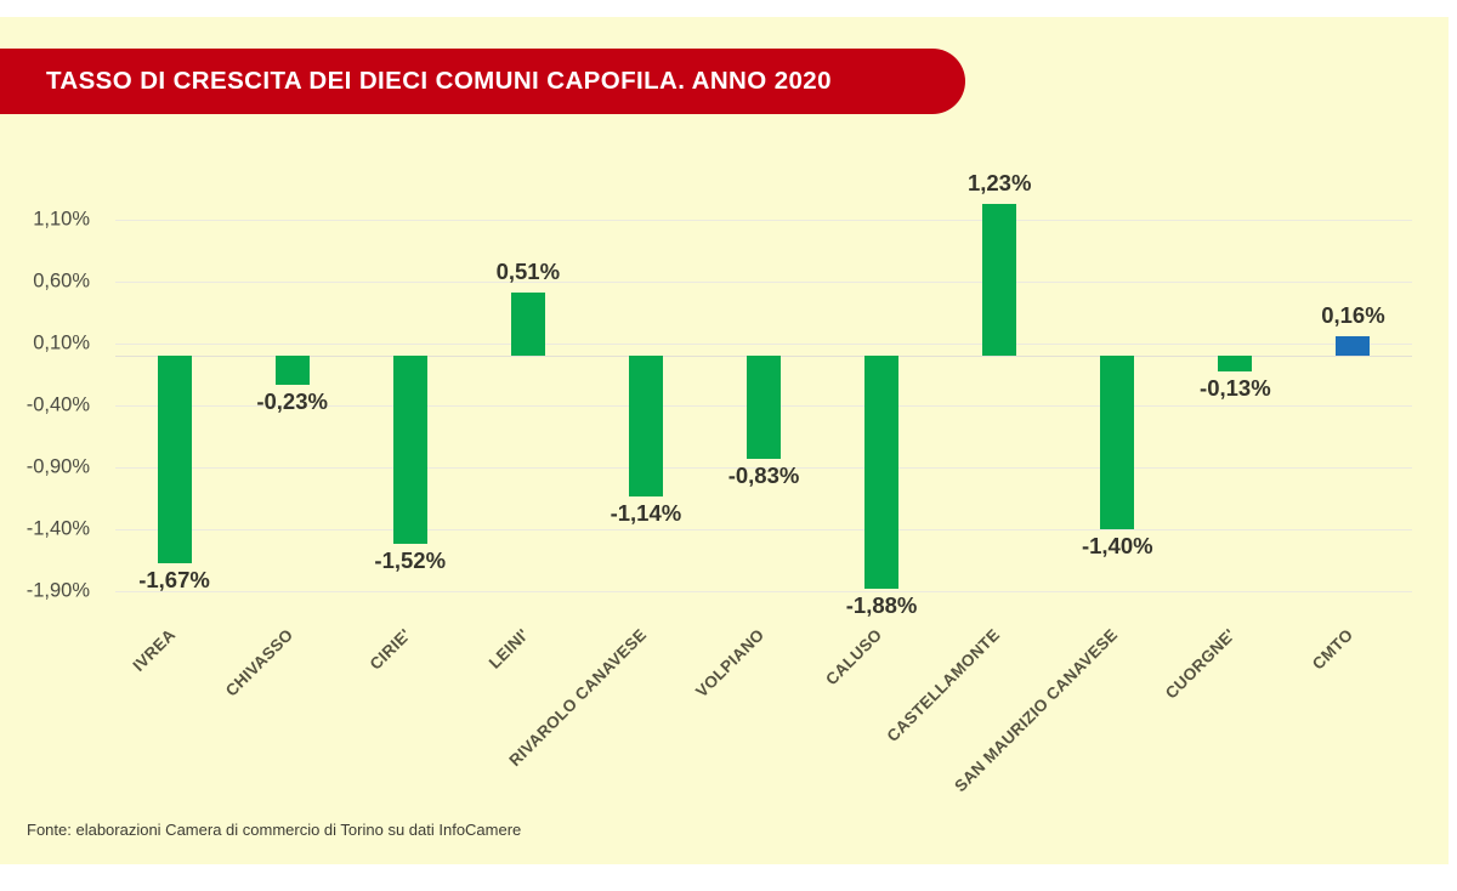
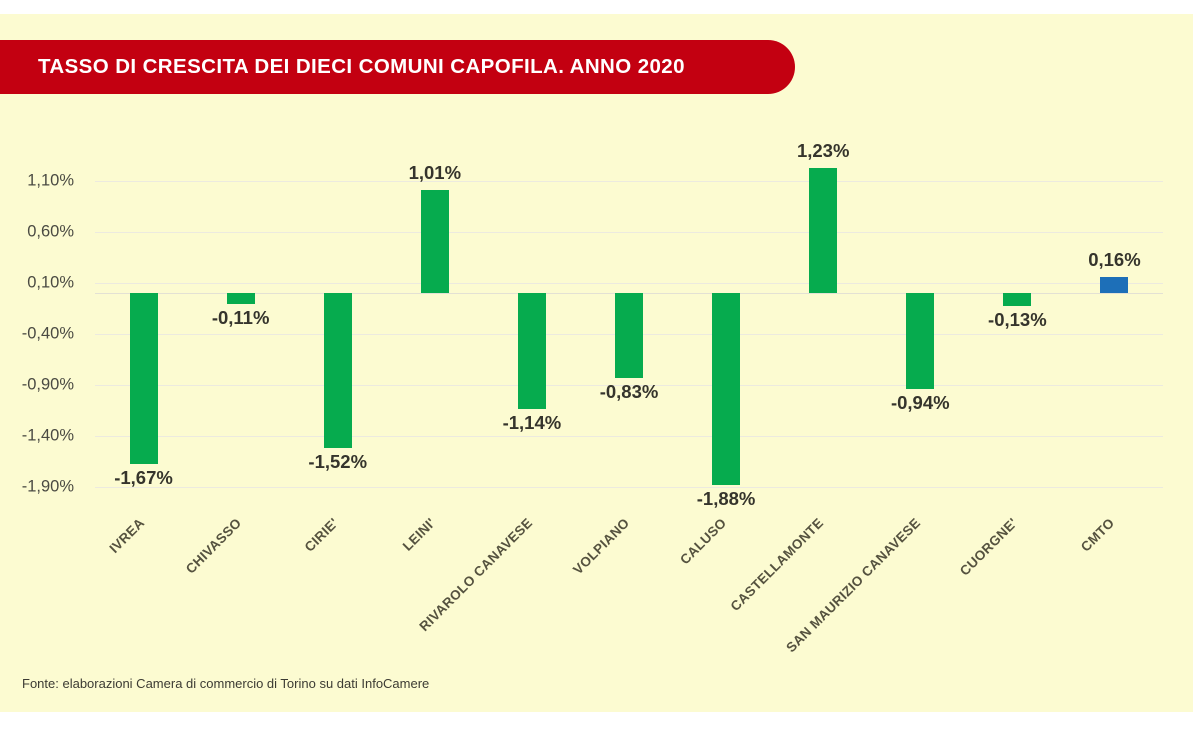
CHIVASSO: -0,23% -> -0,11%
LEINI': 0,51% -> 1,01%
SAN MAURIZIO CANAVESE: -1,40% -> -0,94%
